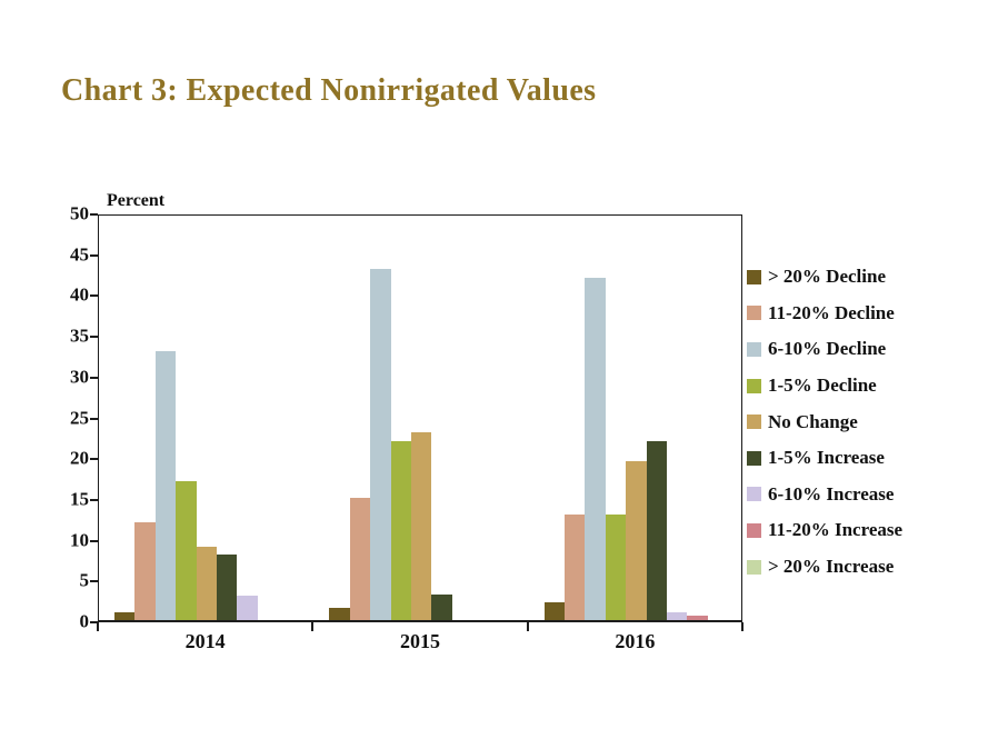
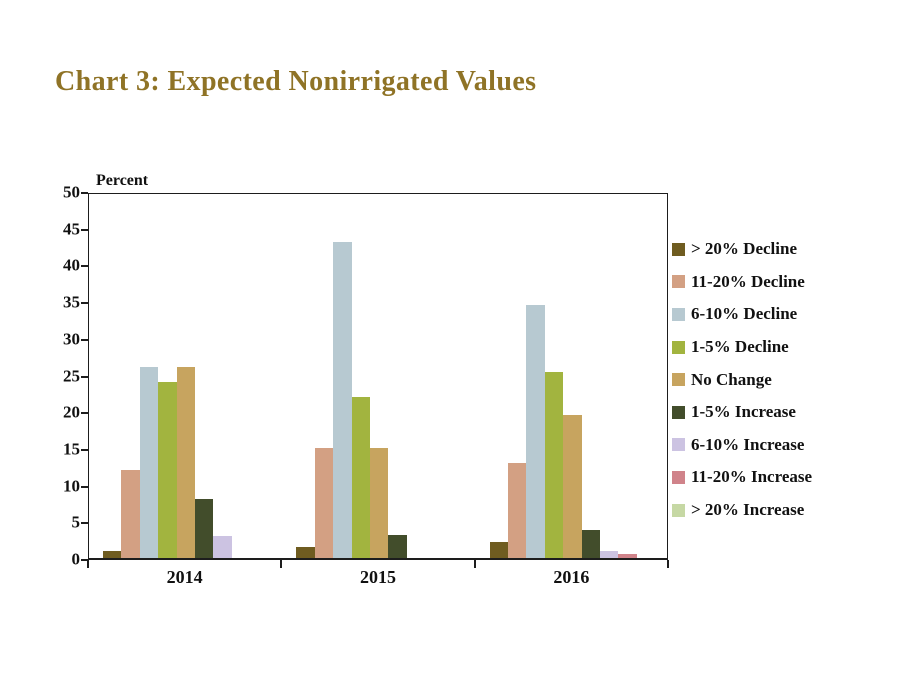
6-10% Decline/2014: 33 -> 26
1-5% Decline/2014: 17 -> 24
No Change/2014: 9 -> 26
No Change/2015: 23 -> 15
6-10% Decline/2016: 42 -> 34
1-5% Decline/2016: 13 -> 25
1-5% Increase/2016: 22 -> 4
